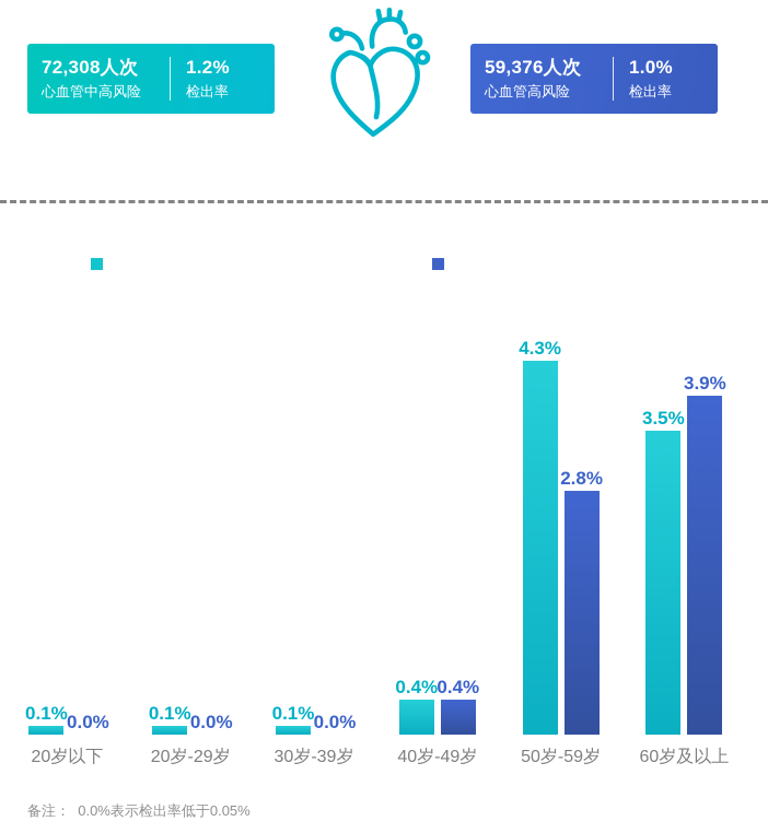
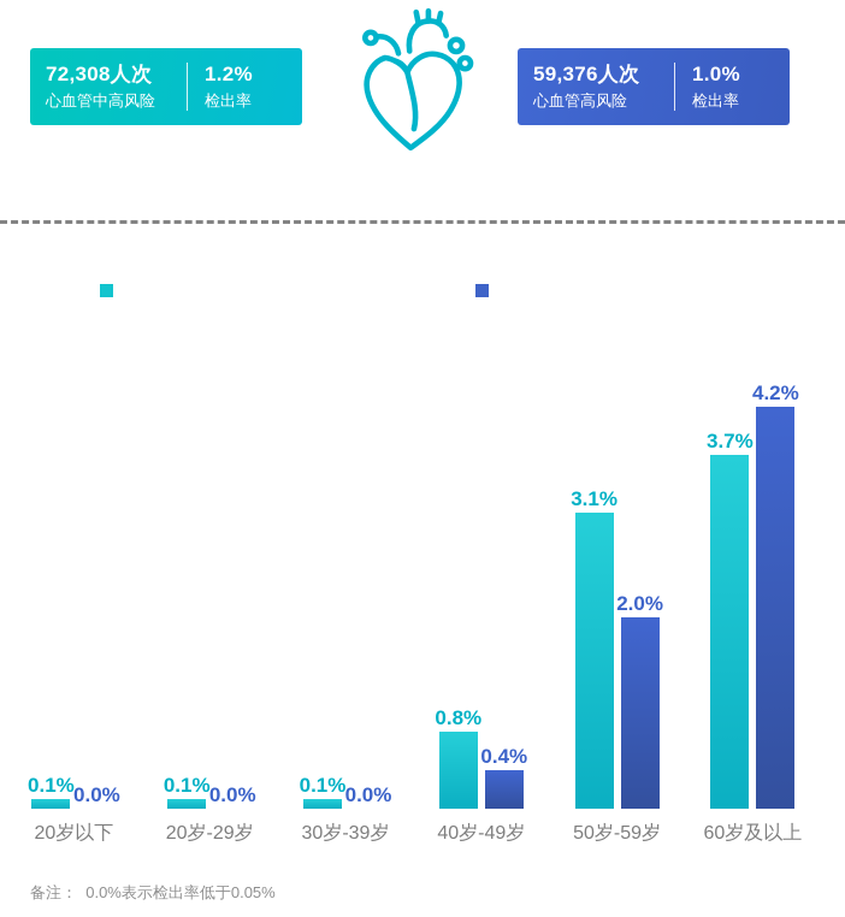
心血管中高风险/40岁-49岁: 0.4% -> 0.8%
心血管中高风险/50岁-59岁: 4.3% -> 3.1%
心血管高风险/50岁-59岁: 2.8% -> 2.0%
心血管中高风险/60岁及以上: 3.5% -> 3.7%
心血管高风险/60岁及以上: 3.9% -> 4.2%
